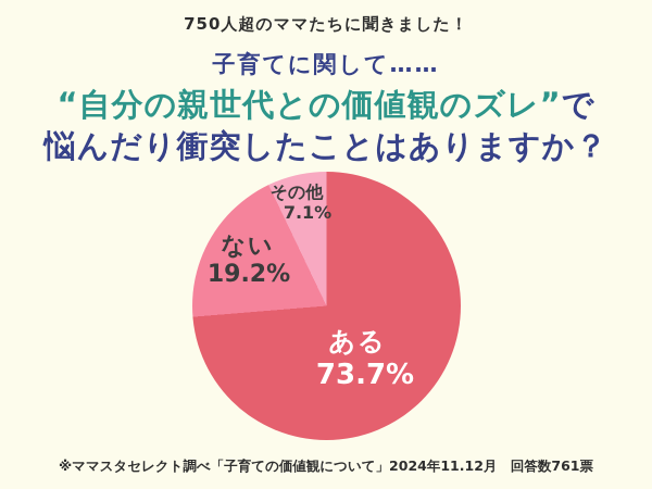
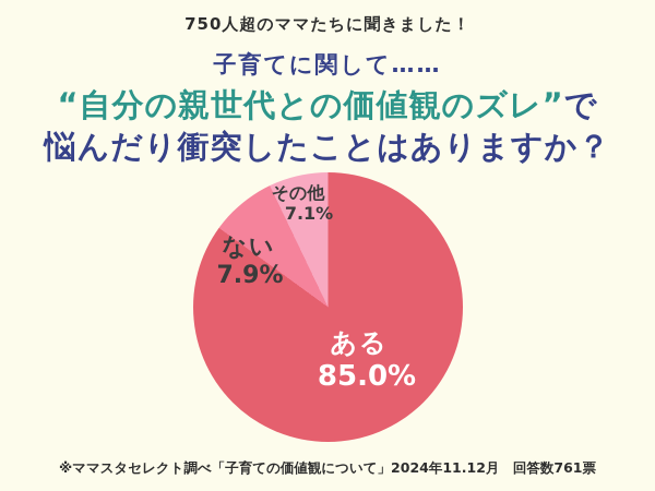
ある: 73.7% -> 85.0%
ない: 19.2% -> 7.9%
